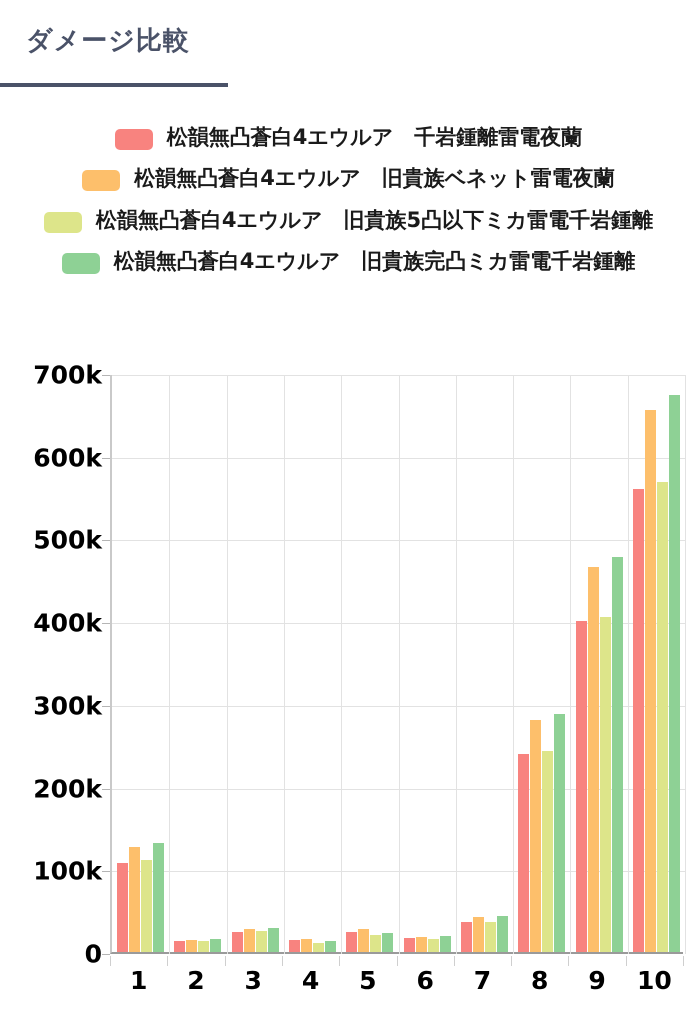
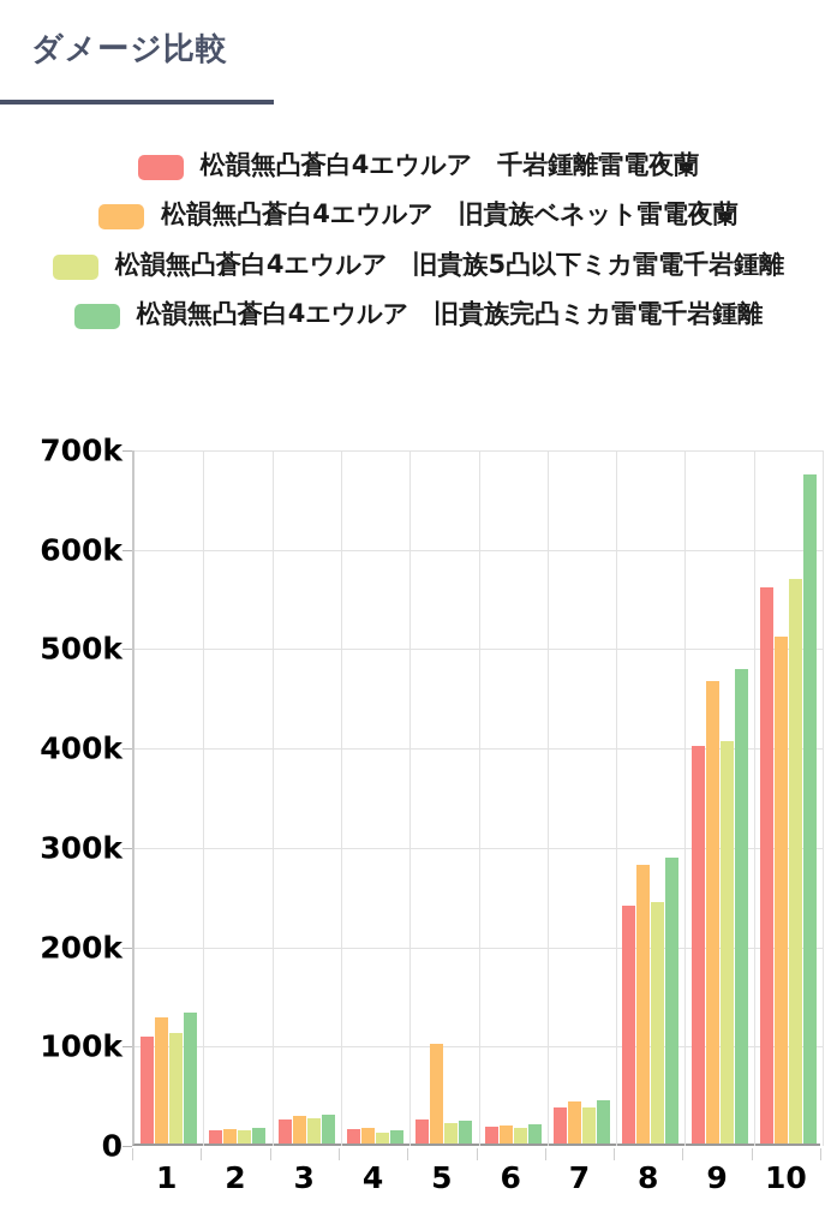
松韻無凸蒼白4エウルア 旧貴族ベネット雷電夜蘭/5: 30k -> 100k
松韻無凸蒼白4エウルア 旧貴族ベネット雷電夜蘭/10: 660k -> 510k
